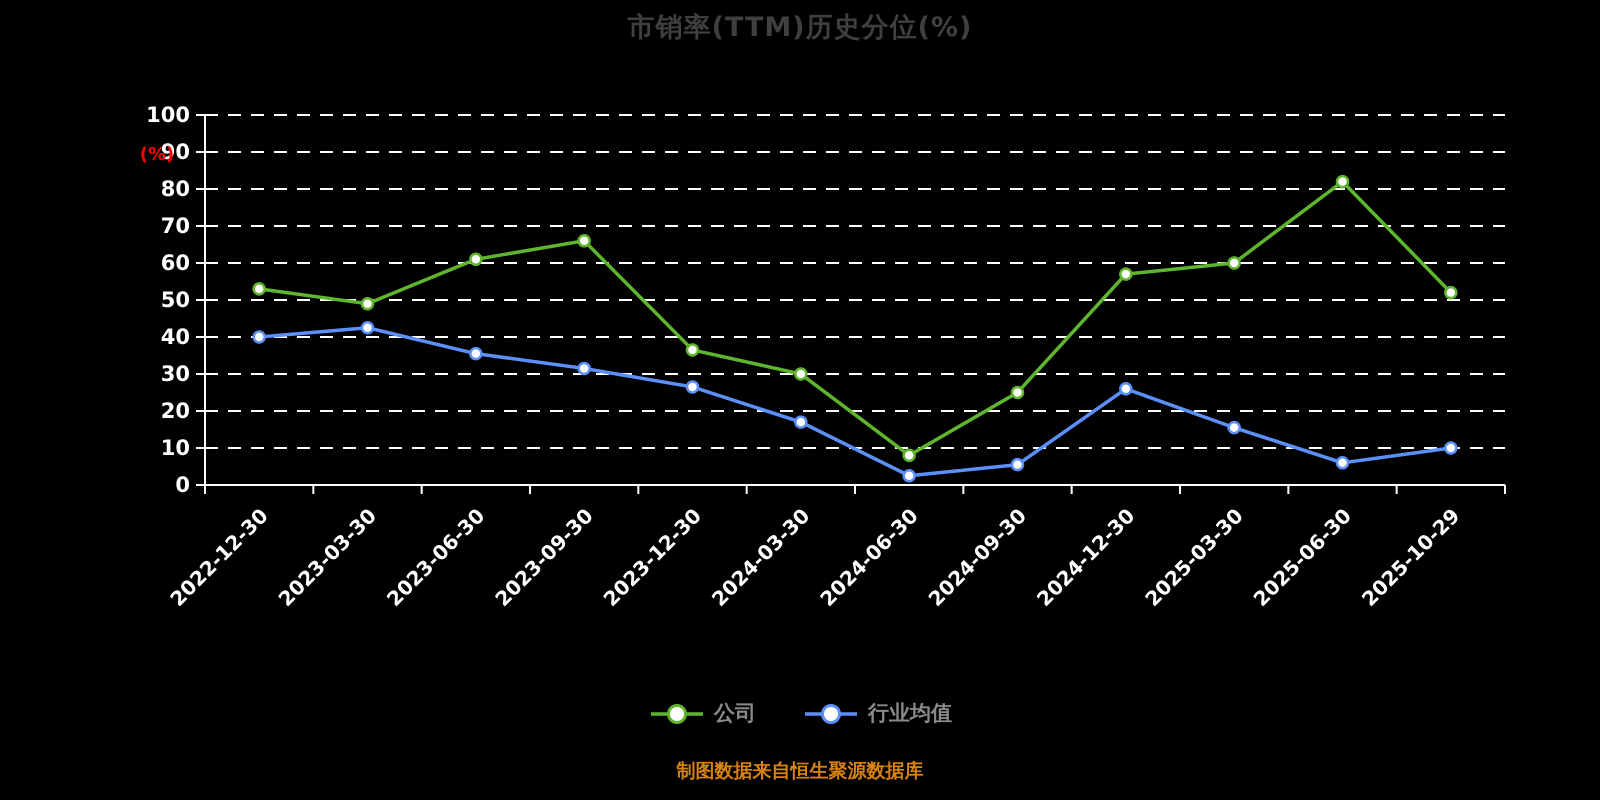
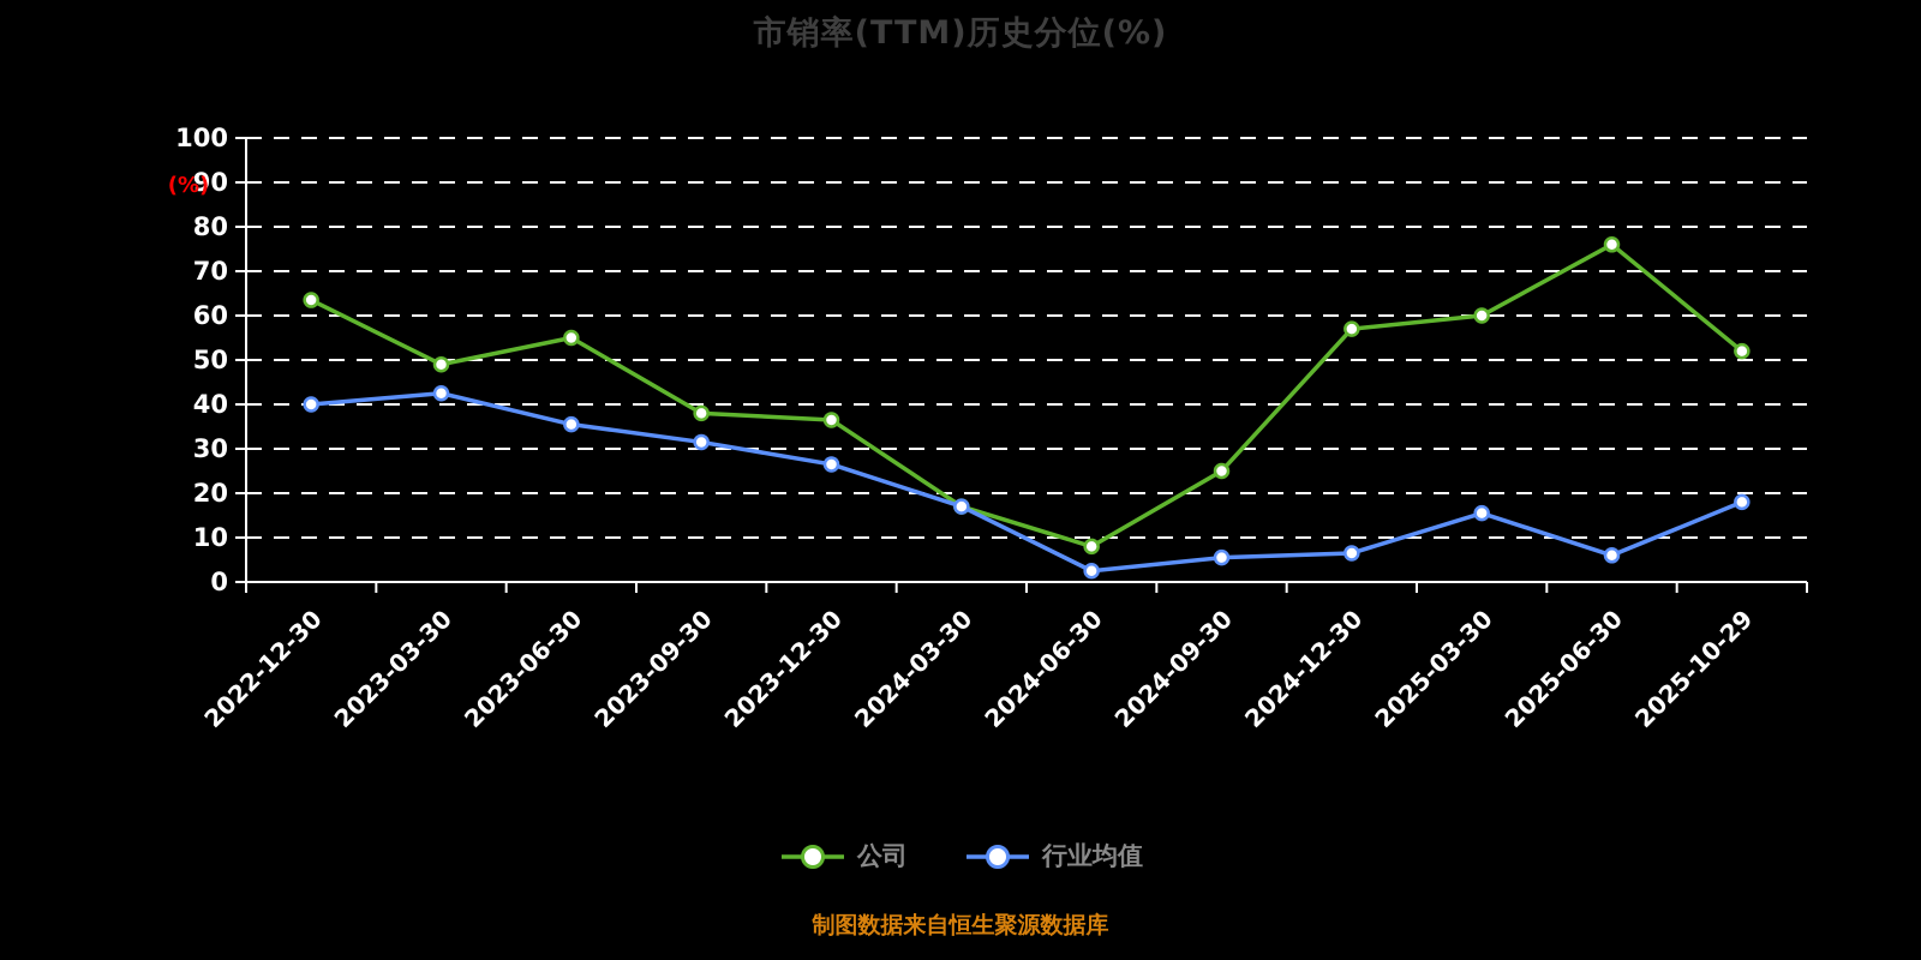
公司/2022-12-30: 53 -> 64
公司/2023-06-30: 61 -> 55
公司/2023-09-30: 66 -> 38
公司/2024-03-30: 30 -> 17
行业均值/2024-12-30: 26 -> 6
公司/2025-06-30: 82 -> 76
行业均值/2025-10-29: 10 -> 18
